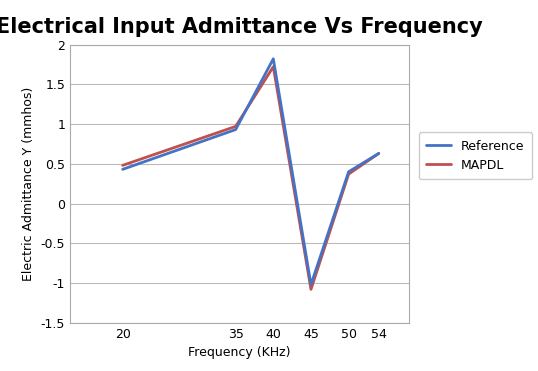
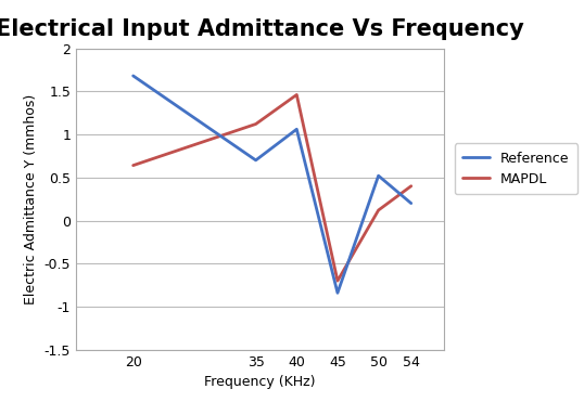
Reference/20: 0.43 -> 1.68
MAPDL/20: 0.48 -> 0.64
Reference/35: 0.93 -> 0.70
MAPDL/35: 0.97 -> 1.12
Reference/40: 1.82 -> 1.06
MAPDL/40: 1.72 -> 1.46
Reference/45: -1.02 -> -0.84
MAPDL/45: -1.08 -> -0.70
Reference/50: 0.40 -> 0.52
MAPDL/50: 0.37 -> 0.12
Reference/54: 0.63 -> 0.20
MAPDL/54: 0.63 -> 0.40
